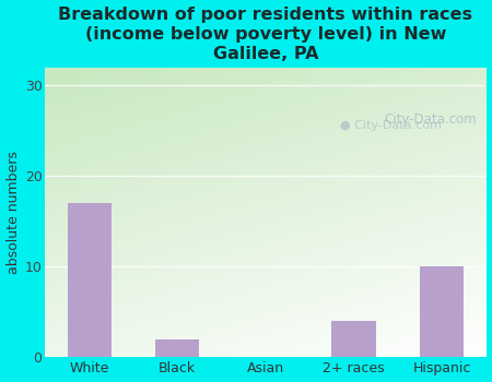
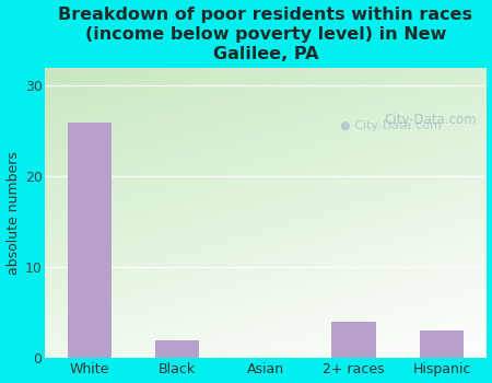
White: 17 -> 26
Hispanic: 10 -> 3
